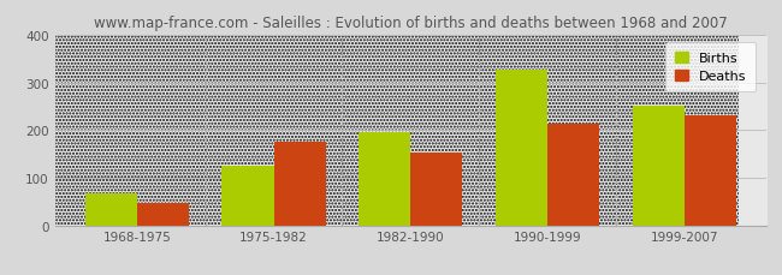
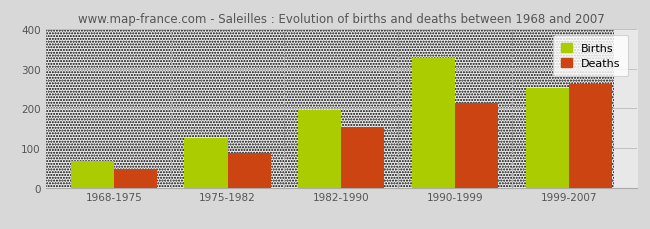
Deaths/1975-1982: 175 -> 86
Deaths/1999-2007: 230 -> 262
